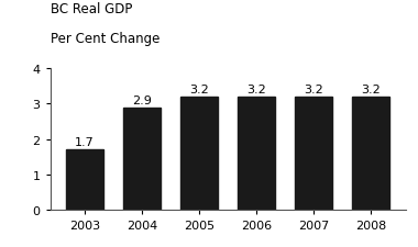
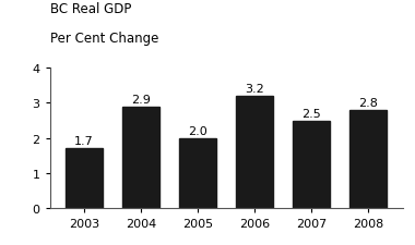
2005: 3.2 -> 2.0
2007: 3.2 -> 2.5
2008: 3.2 -> 2.8
